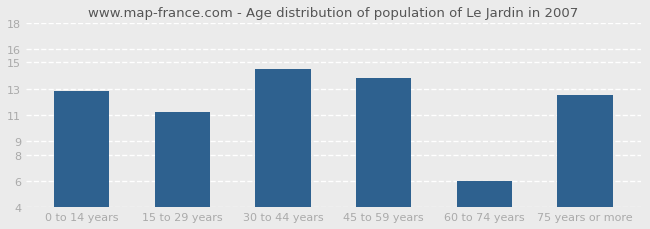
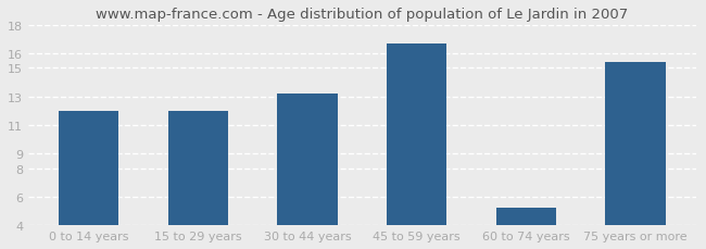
0 to 14 years: 12.8 -> 12.0
15 to 29 years: 11.2 -> 12.0
30 to 44 years: 14.5 -> 13.2
45 to 59 years: 13.8 -> 16.7
60 to 74 years: 6.0 -> 5.2
75 years or more: 12.5 -> 15.4
